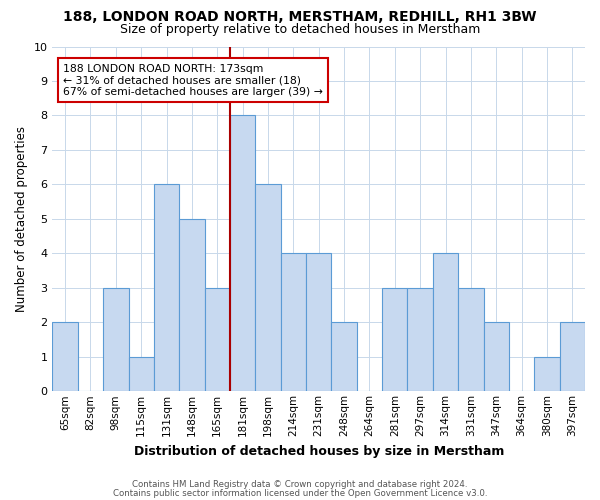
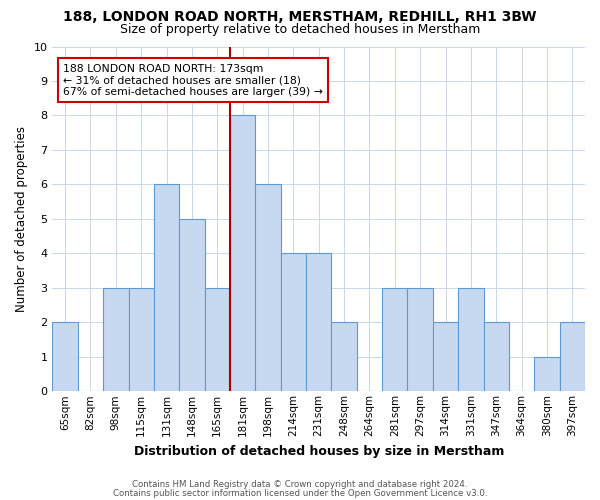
115sqm: 1 -> 3
314sqm: 4 -> 2
